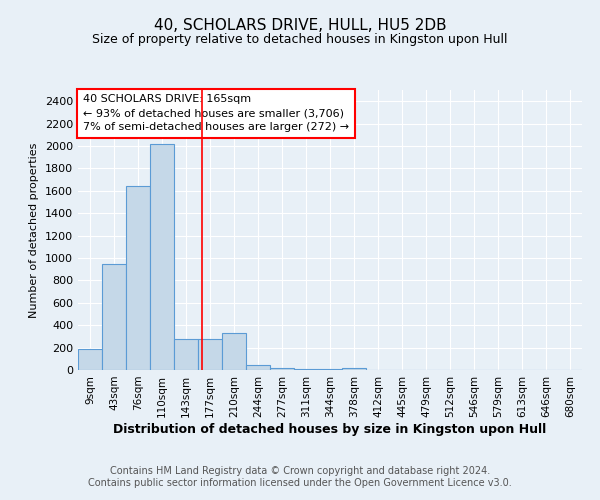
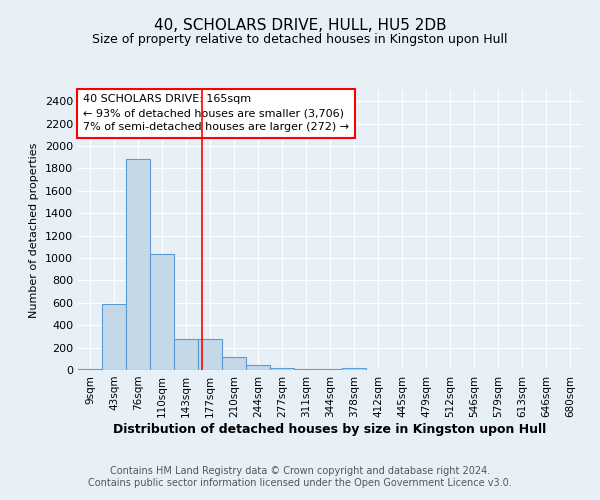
9sqm: 190 -> 10
43sqm: 950 -> 590
76sqm: 1640 -> 1880
110sqm: 2020 -> 1040
210sqm: 330 -> 120
